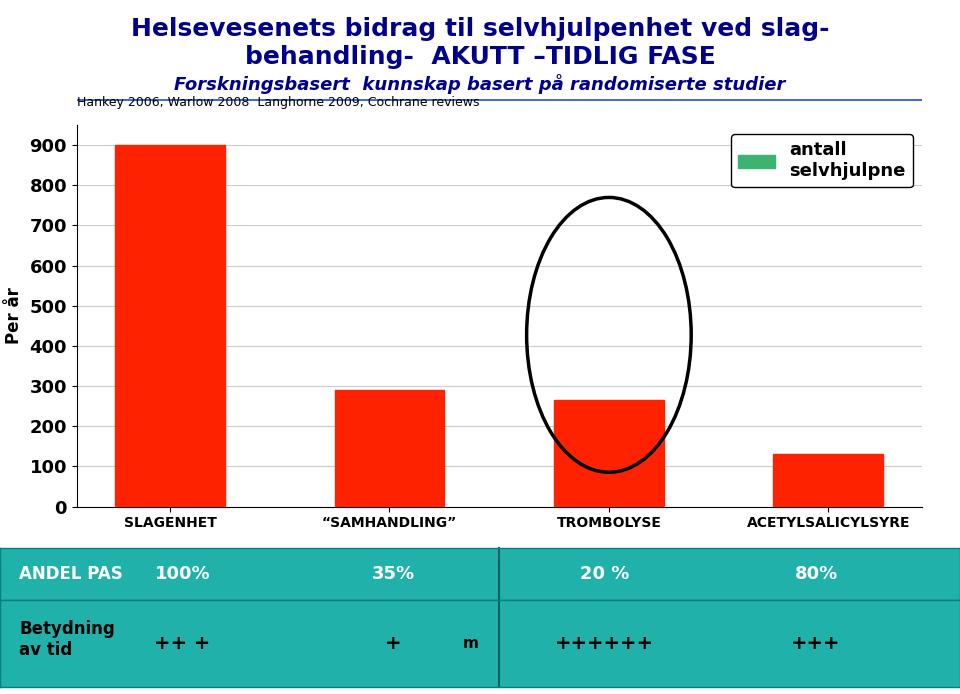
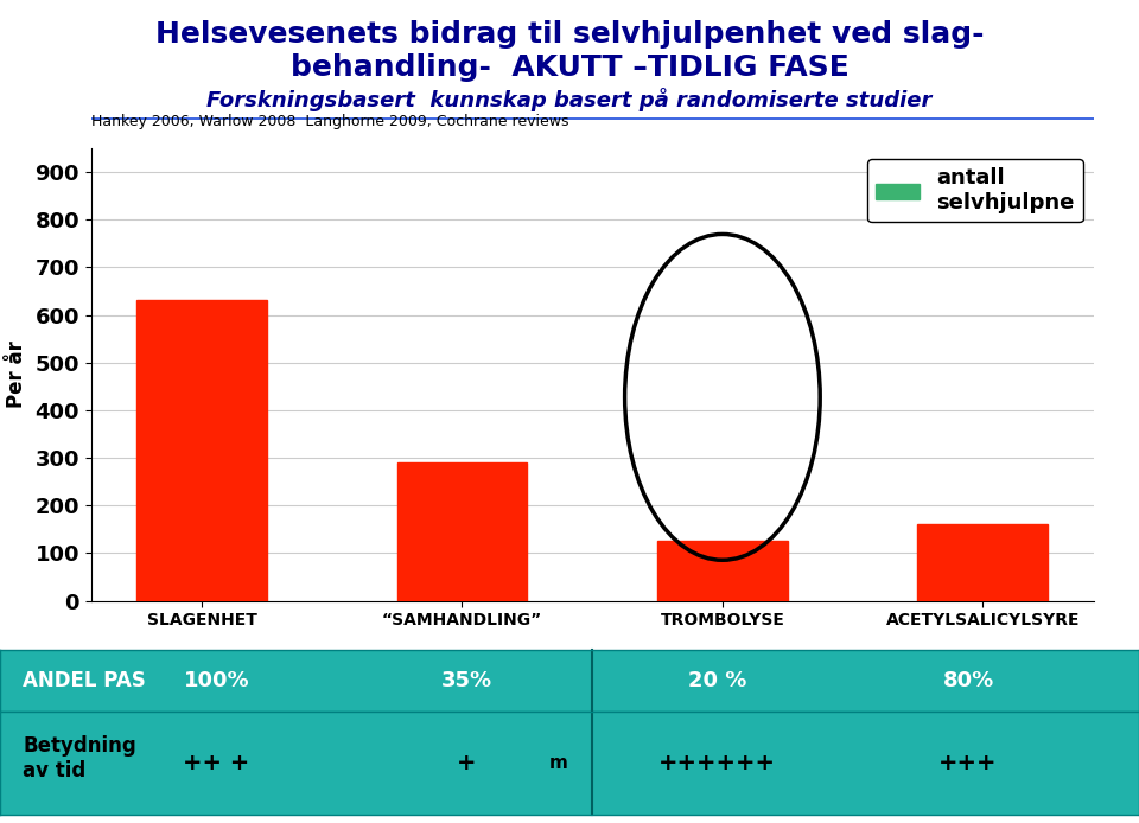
SLAGENHET: 900 -> 630
TROMBOLYSE: 265 -> 125
ACETYLSALICYLSYRE: 130 -> 160
